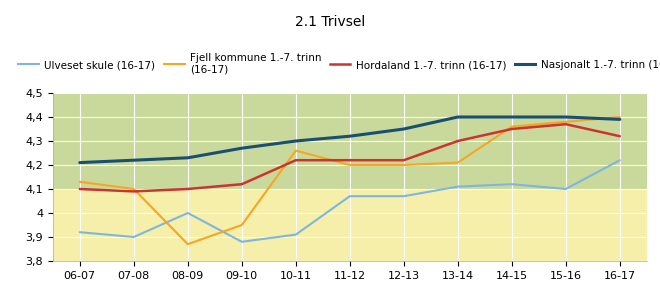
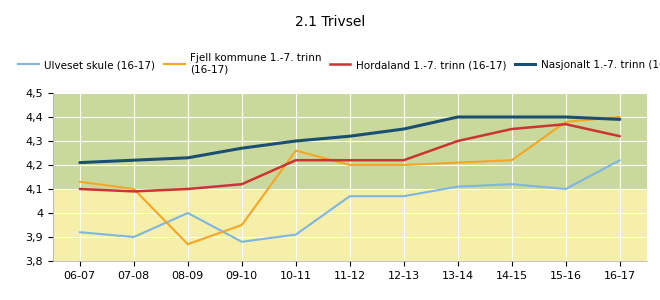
Fjell kommune 1.-7. trinn (16-17)/14-15: 4,36 -> 4,22
